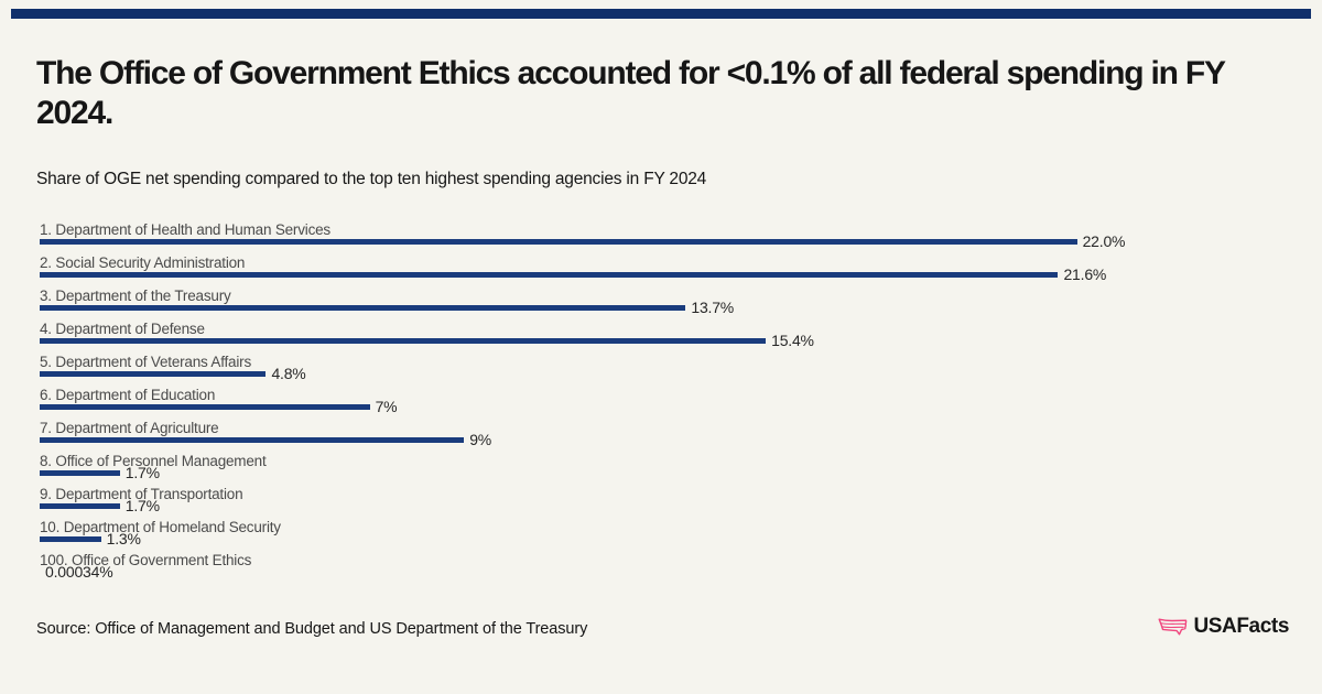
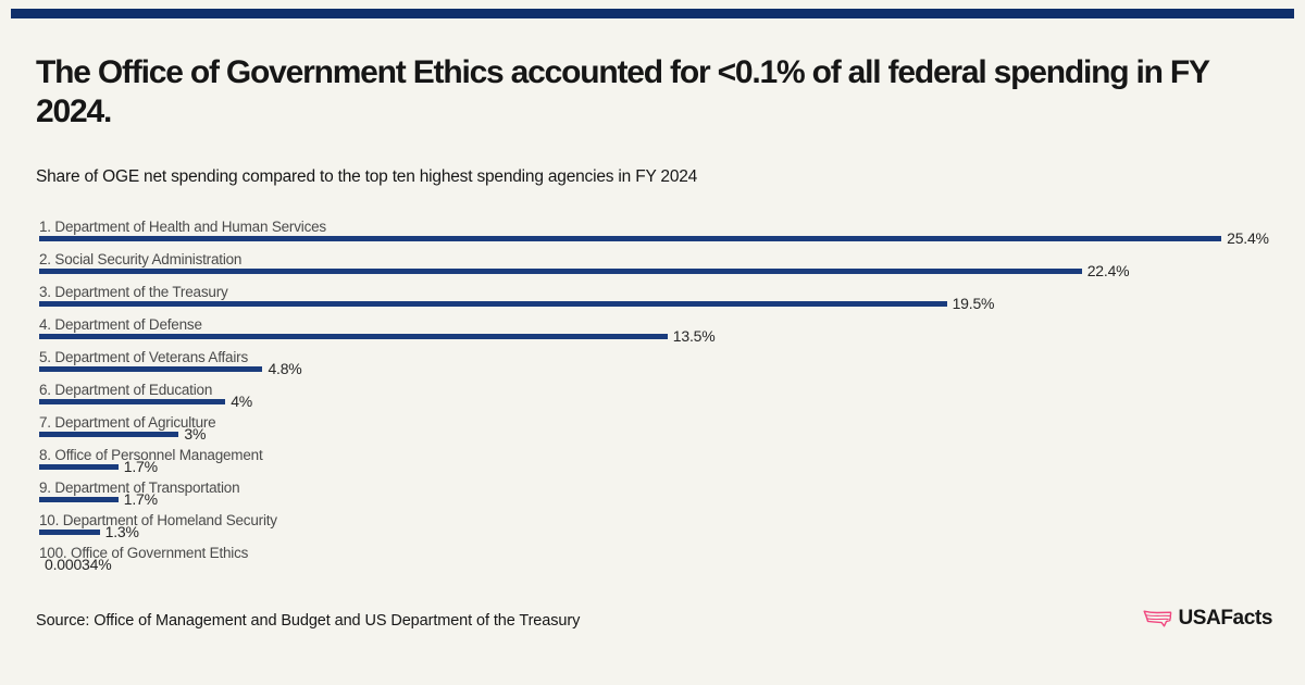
1. Department of Health and Human Services: 22.0% -> 25.4%
2. Social Security Administration: 21.6% -> 22.4%
3. Department of the Treasury: 13.7% -> 19.5%
4. Department of Defense: 15.4% -> 13.5%
6. Department of Education: 7% -> 4%
7. Department of Agriculture: 9% -> 3%
